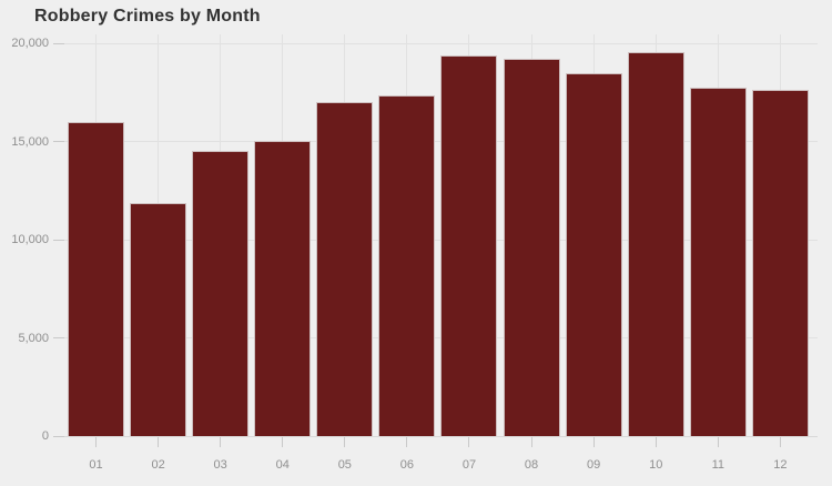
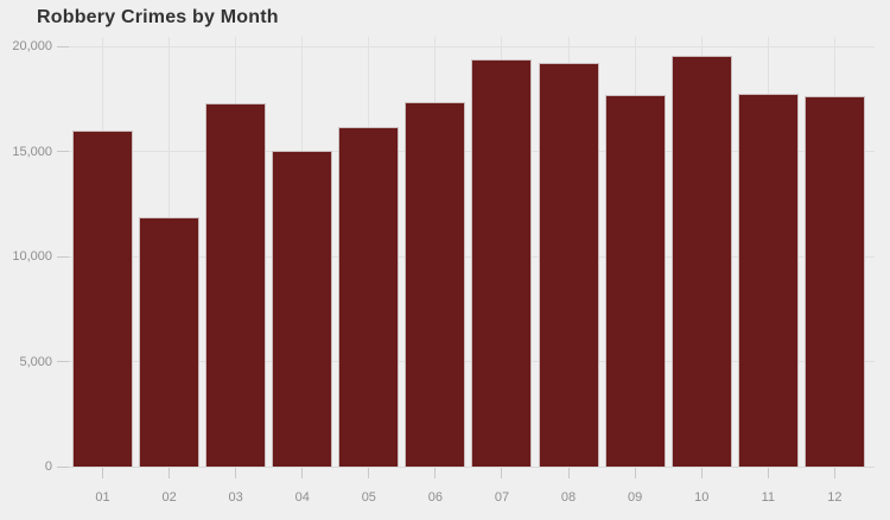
03: 14600 -> 17300
05: 17000 -> 16200
09: 18500 -> 17700
